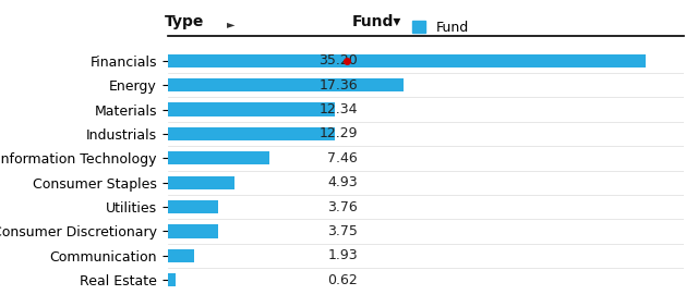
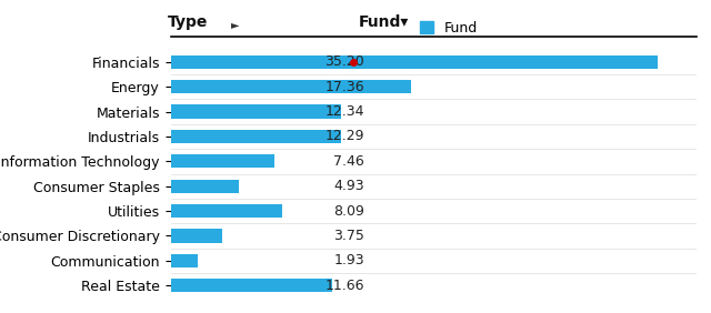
Utilities: 3.76 -> 8.09
Real Estate: 0.62 -> 11.66
